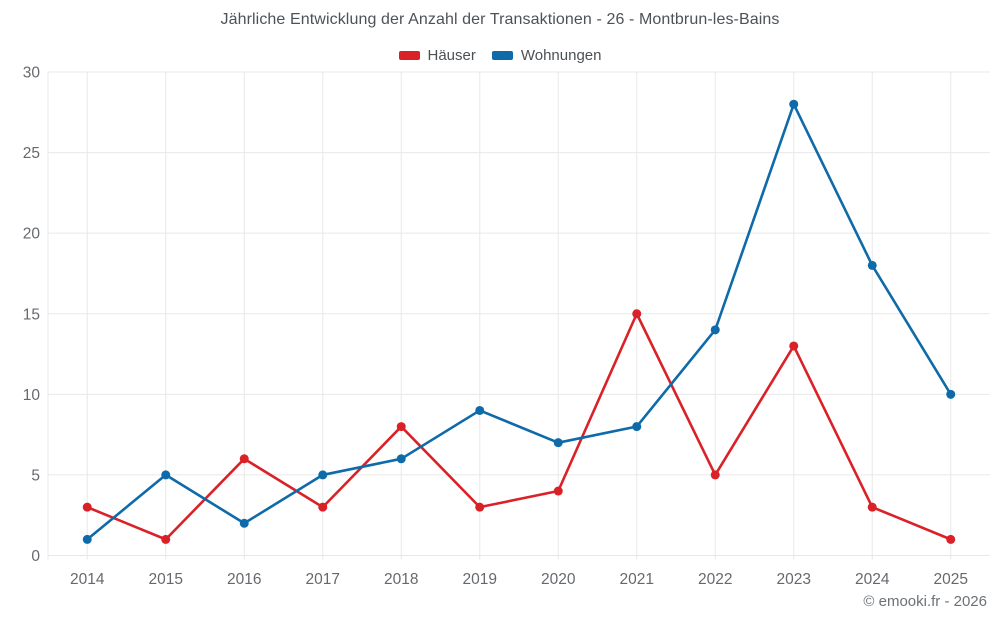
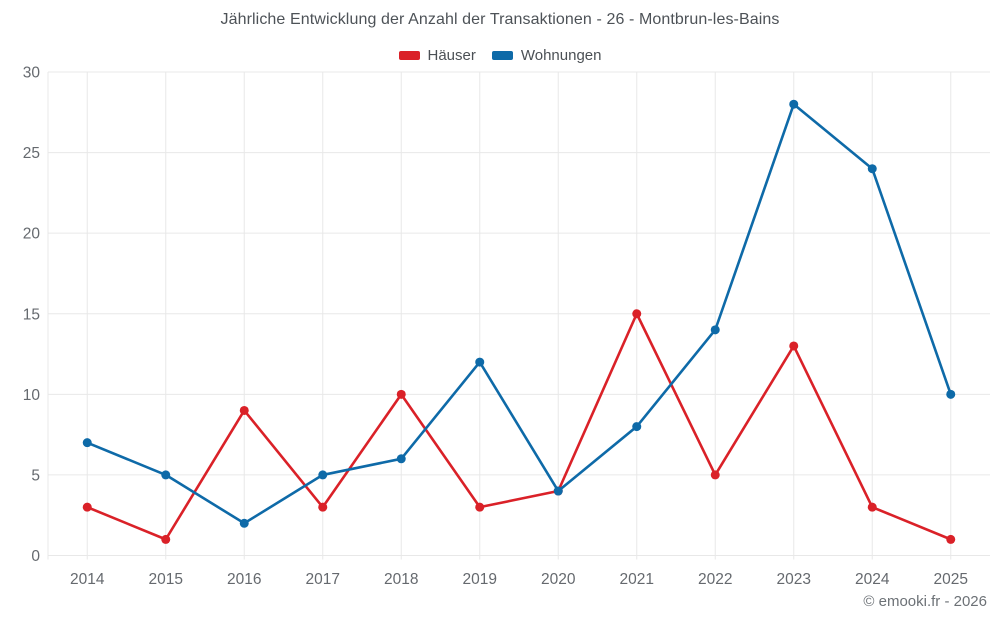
Wohnungen/2014: 1 -> 7
Häuser/2016: 6 -> 9
Häuser/2018: 8 -> 10
Wohnungen/2019: 9 -> 12
Wohnungen/2020: 7 -> 4
Wohnungen/2024: 18 -> 24
